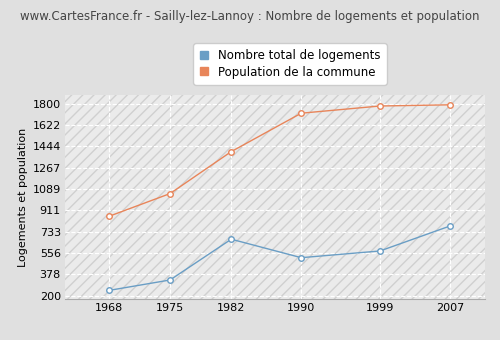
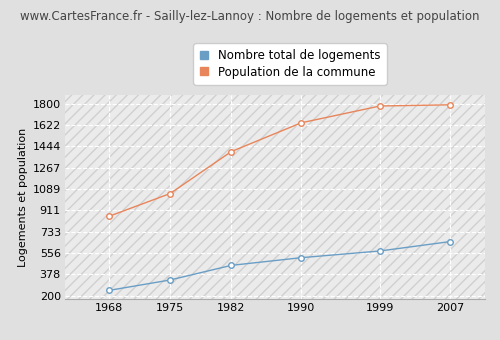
Nombre total de logements/1982: 670 -> 450
Population de la commune/1990: 1720 -> 1640
Nombre total de logements/2007: 780 -> 650
